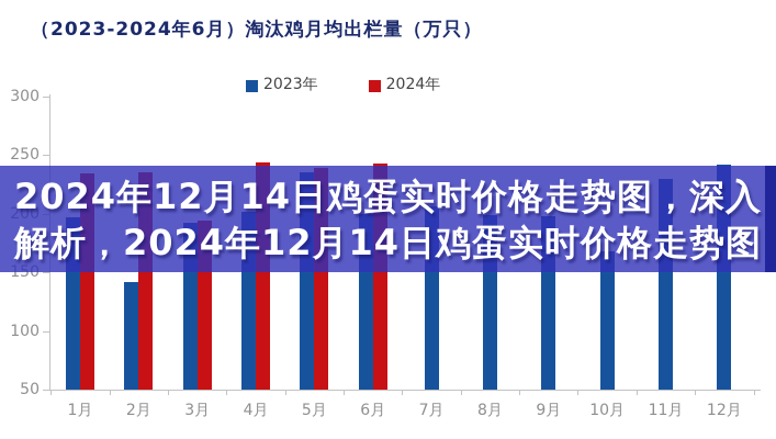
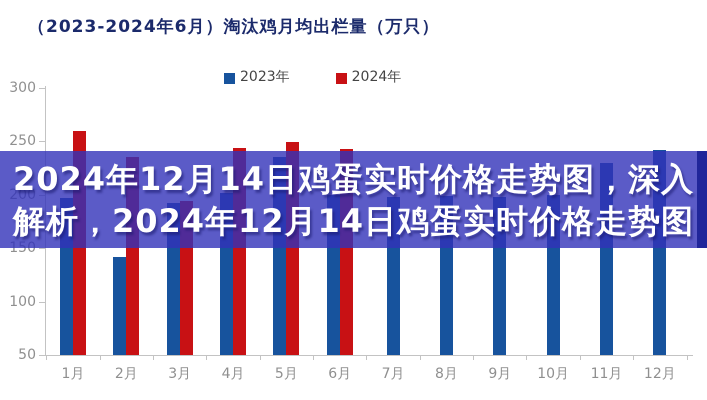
2024年/1月: 234 -> 260
2024年/5月: 239 -> 249
2023年/7月: 206 -> 198
2023年/10月: 168 -> 200
